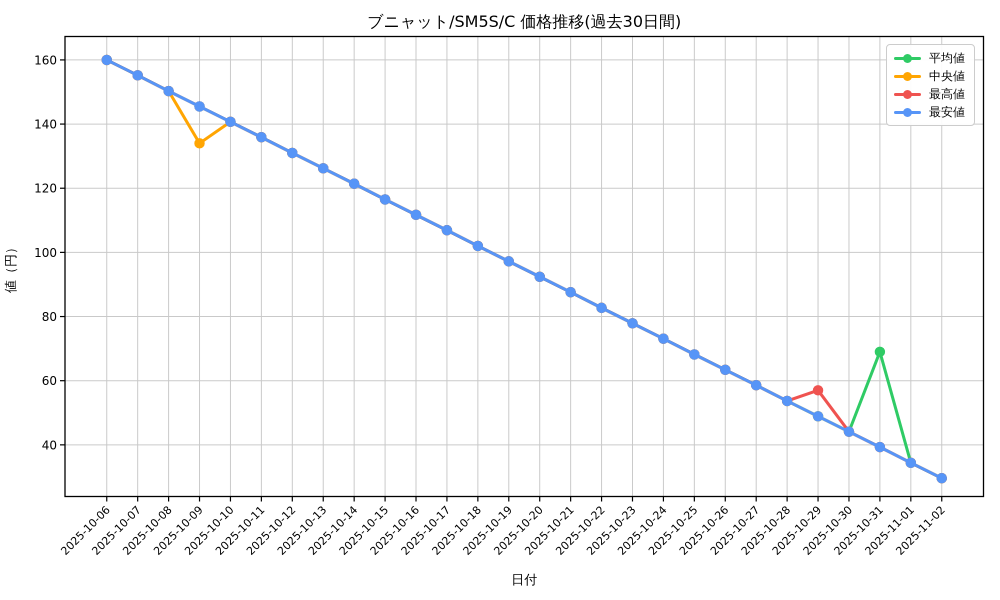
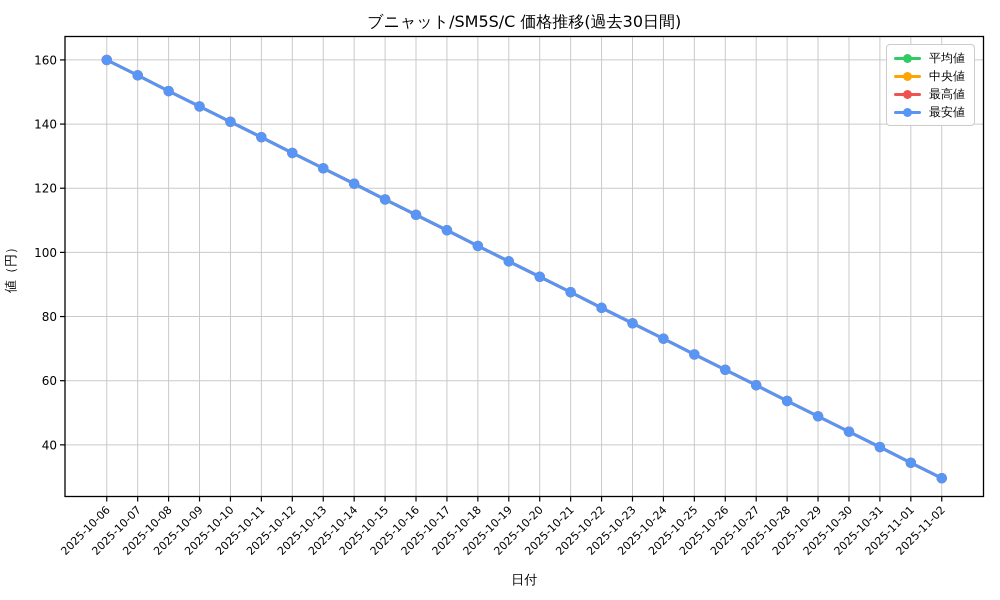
中央値/2025-10-09: 134 -> 146
最高値/2025-10-29: 57 -> 49
平均値/2025-10-31: 69 -> 39
